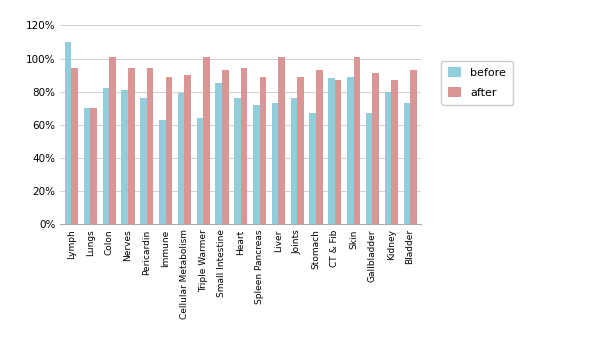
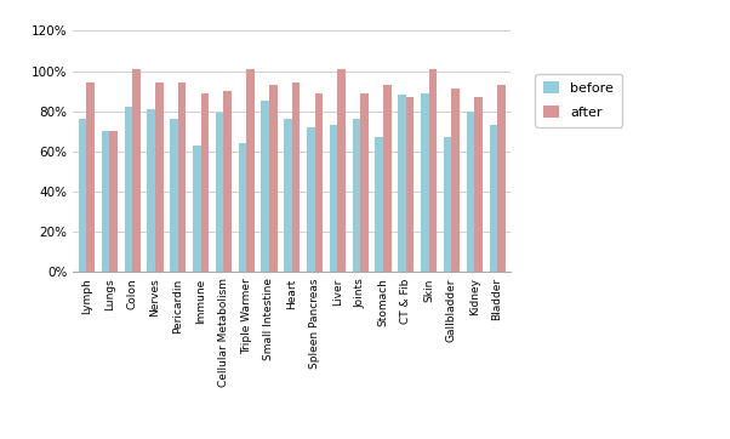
before/Lymph: 110% -> 76%
